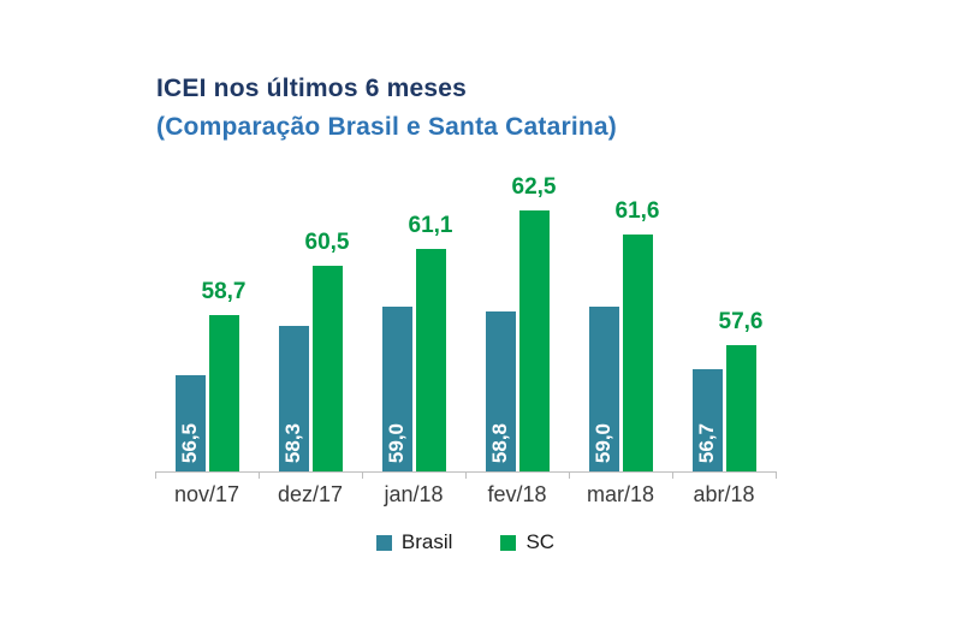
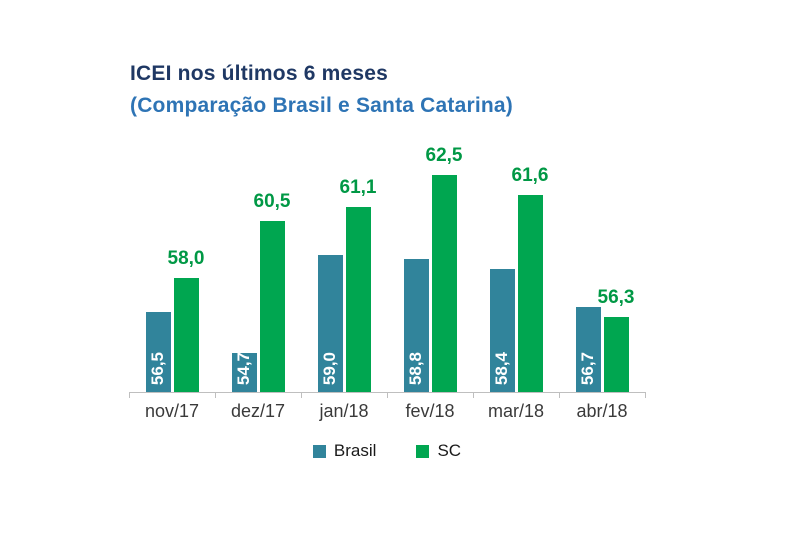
SC/nov/17: 58,7 -> 58,0
Brasil/dez/17: 58,3 -> 54,7
Brasil/mar/18: 59,0 -> 58,4
SC/abr/18: 57,6 -> 56,3
